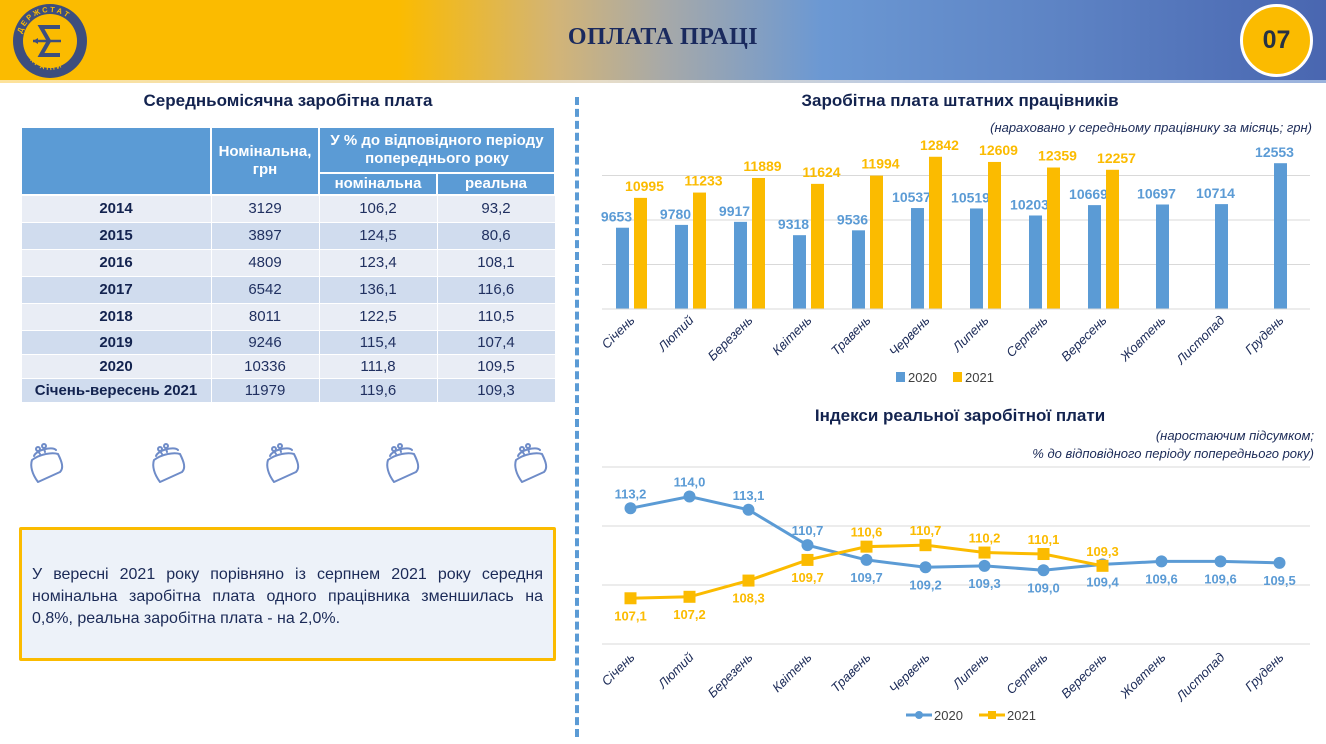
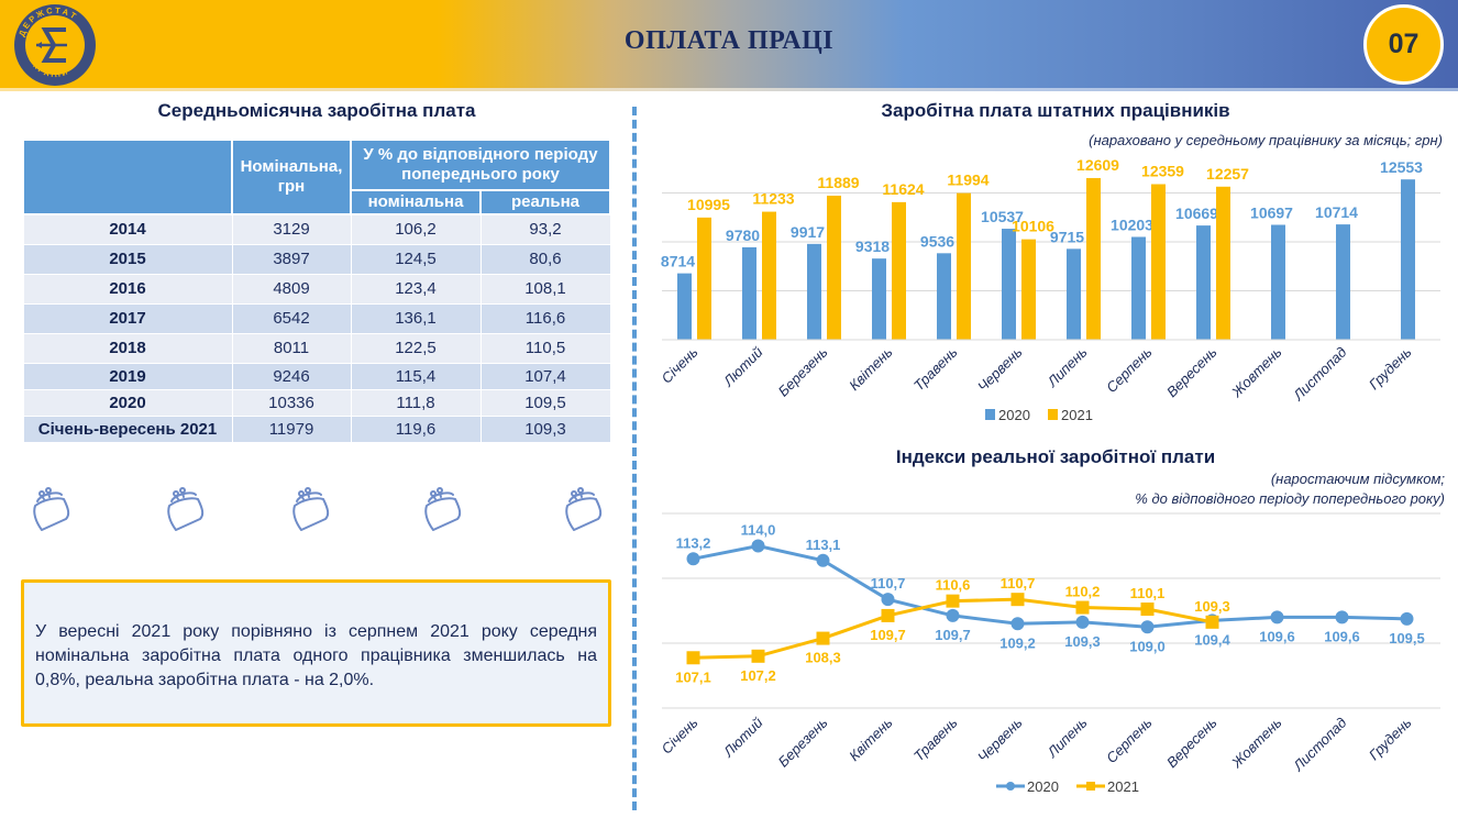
Заробітна плата штатних працівників/2020/Січень: 9653 -> 8714
Заробітна плата штатних працівників/2021/Червень: 12842 -> 10106
Заробітна плата штатних працівників/2020/Липень: 10519 -> 9715
